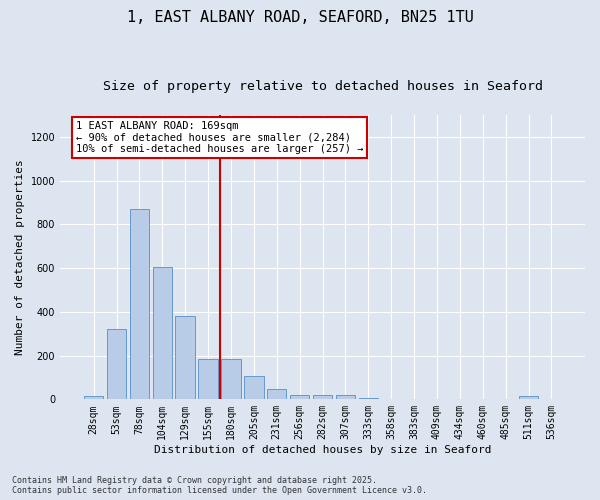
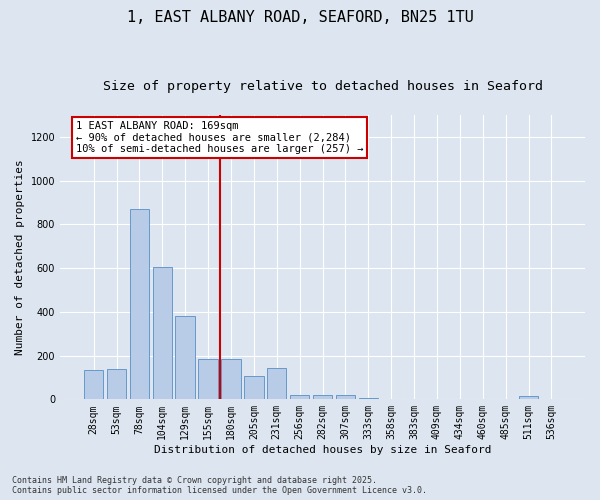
28sqm: 15 -> 135
53sqm: 320 -> 140
231sqm: 45 -> 145
